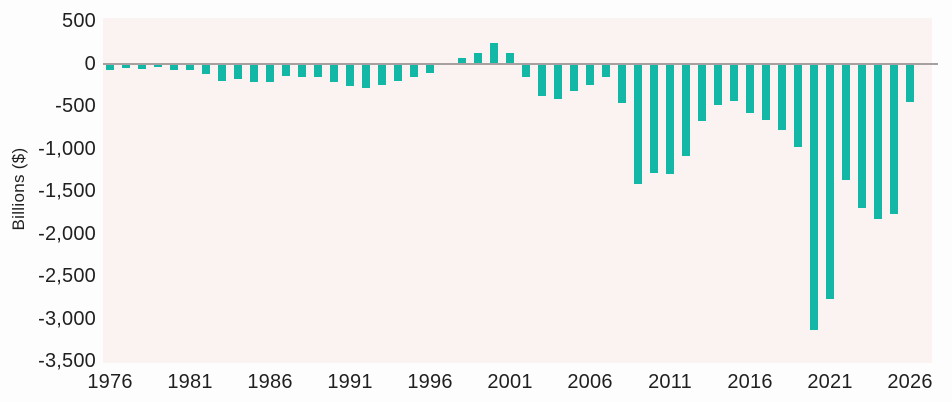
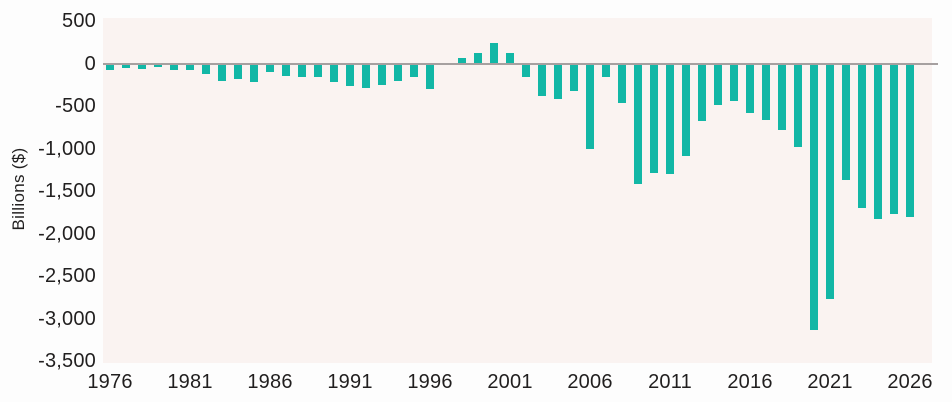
1986: -200 -> -100
1996: -100 -> -300
2006: -200 -> -1000
2026: -400 -> -1800
